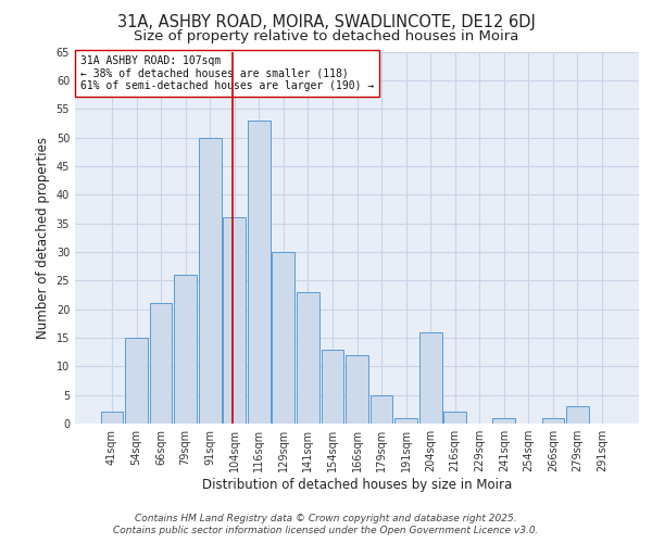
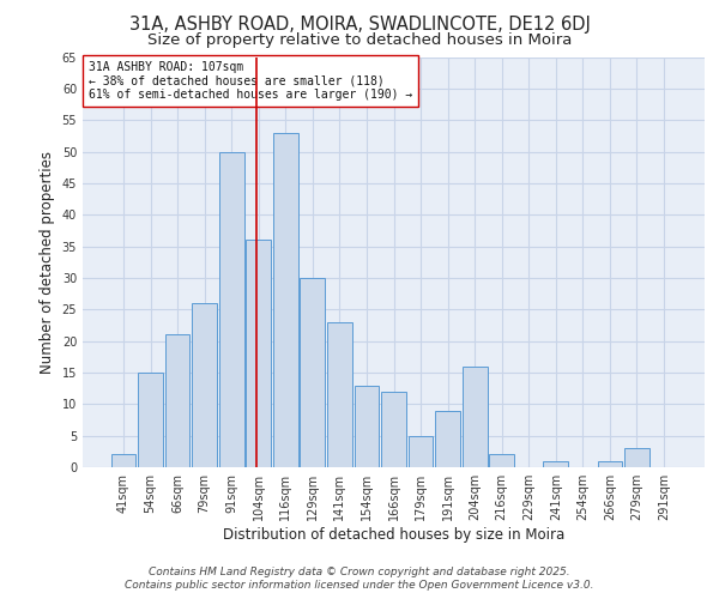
191sqm: 1 -> 9
